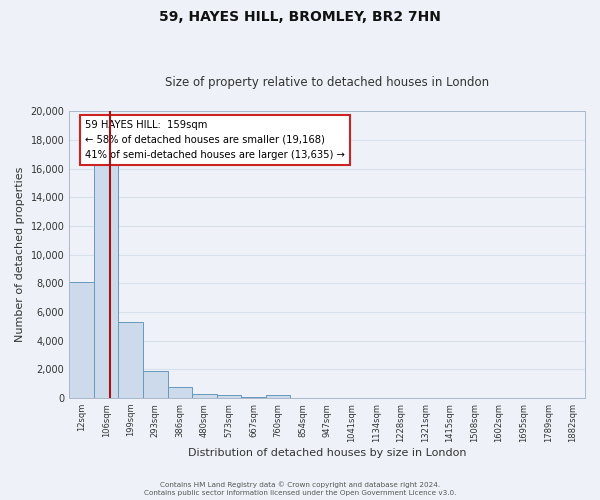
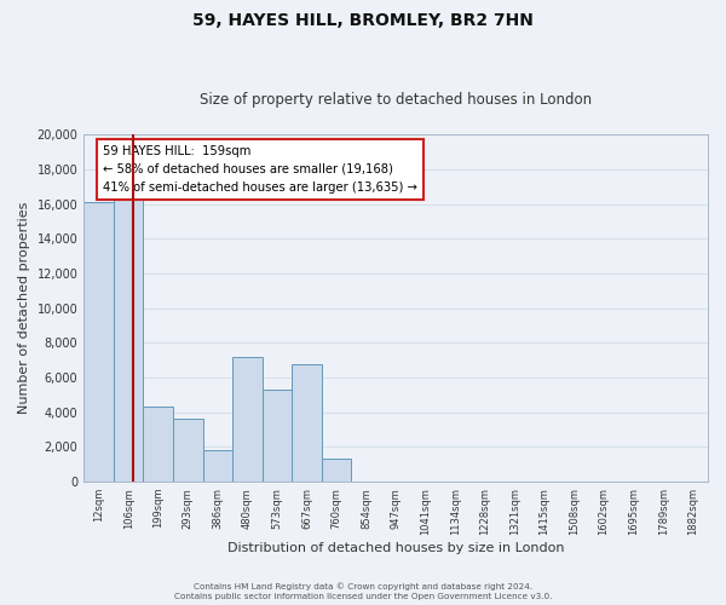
12sqm: 8,100 -> 16,100
199sqm: 5,300 -> 4,300
293sqm: 1,800 -> 3,600
386sqm: 800 -> 1,800
480sqm: 300 -> 7,200
573sqm: 200 -> 5,300
667sqm: 100 -> 6,800
760sqm: 200 -> 1,300
